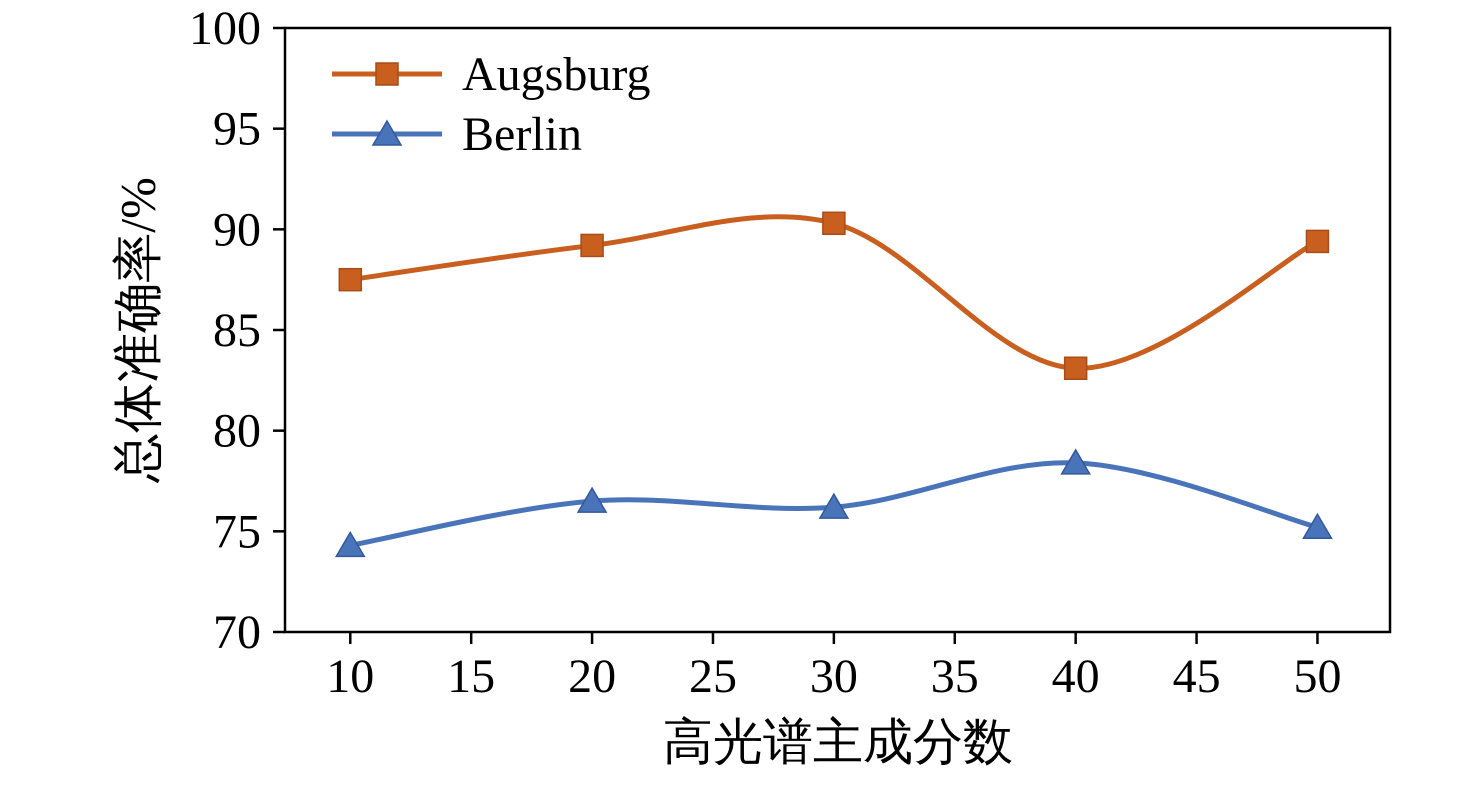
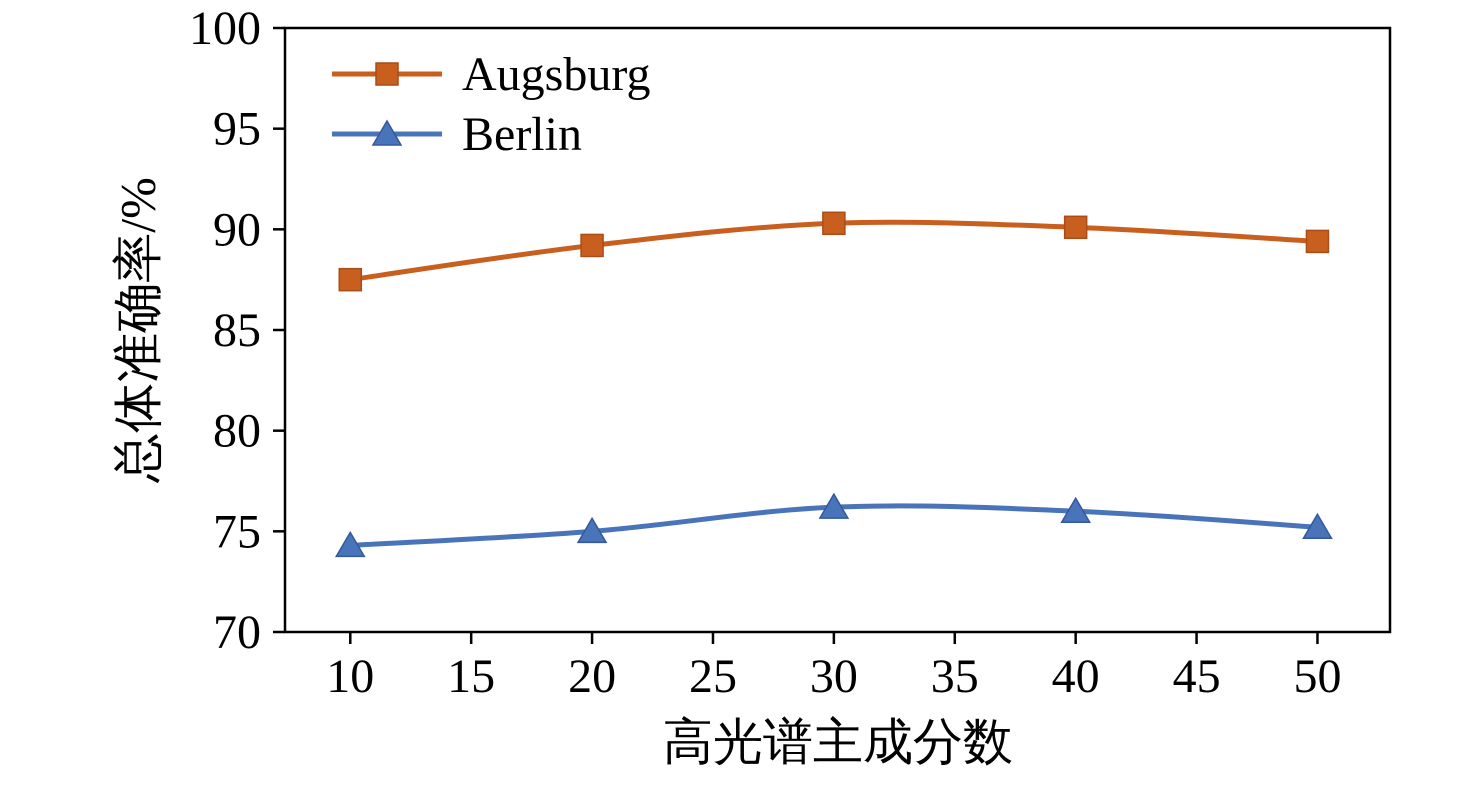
Berlin/20: 76.5 -> 75.0
Augsburg/40: 83.1 -> 90.1
Berlin/40: 78.4 -> 76.0
